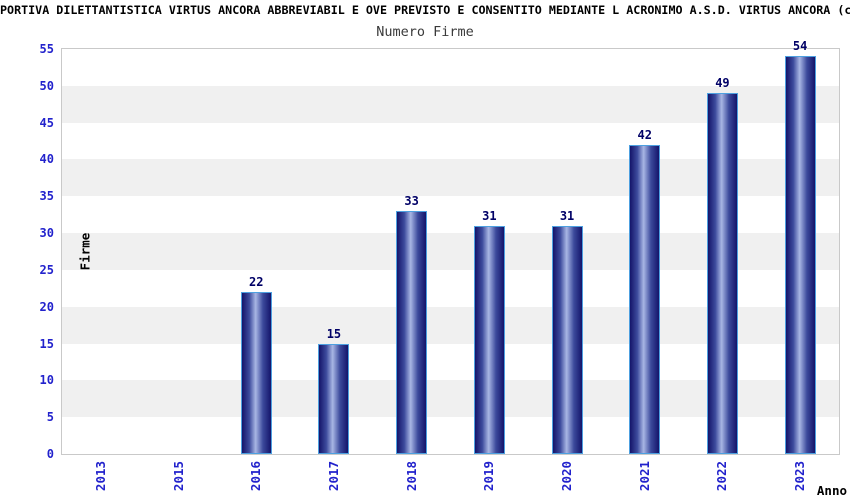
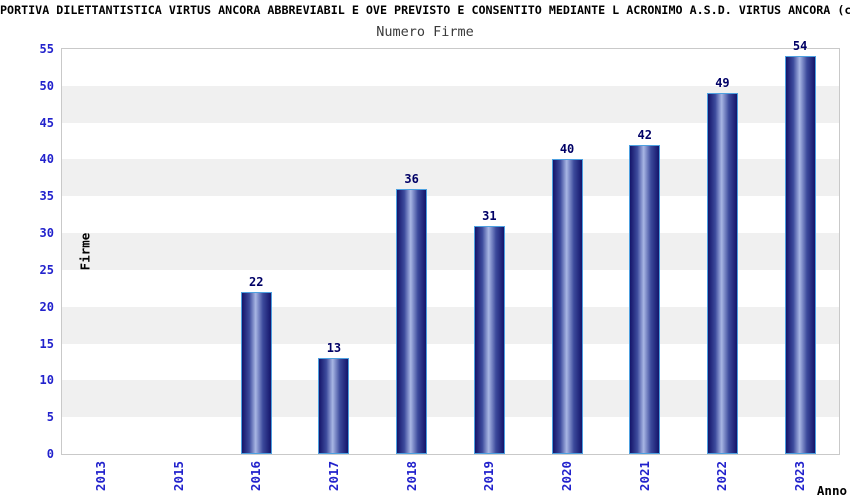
2017: 15 -> 13
2018: 33 -> 36
2020: 31 -> 40
